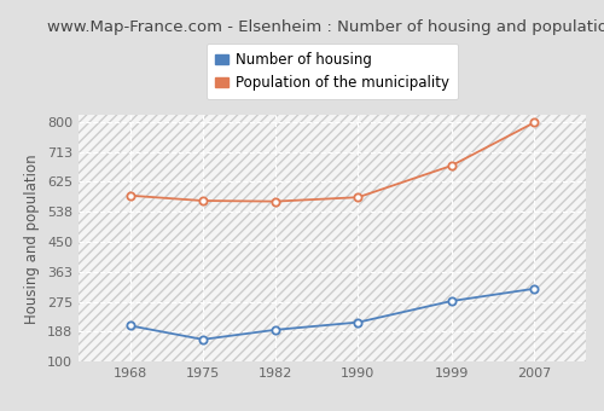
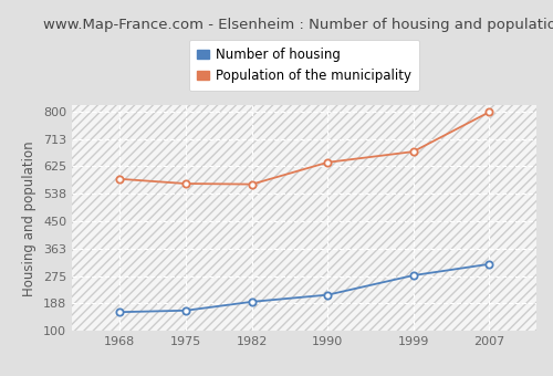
Number of housing/1968: 205 -> 160
Population of the municipality/1990: 580 -> 638
